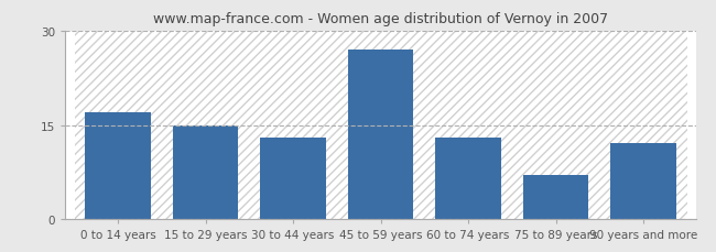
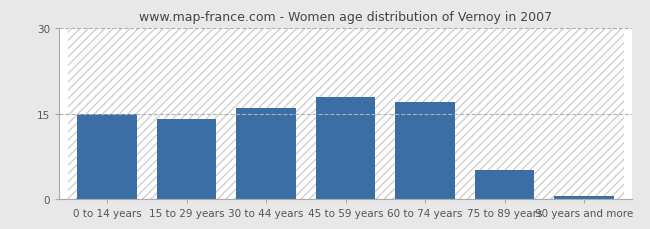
0 to 14 years: 17.0 -> 15.0
15 to 29 years: 15.0 -> 14.0
30 to 44 years: 13.0 -> 16.0
45 to 59 years: 27.0 -> 18.0
60 to 74 years: 13.0 -> 17.0
75 to 89 years: 7.0 -> 5.0
90 years and more: 12.2 -> 0.5
